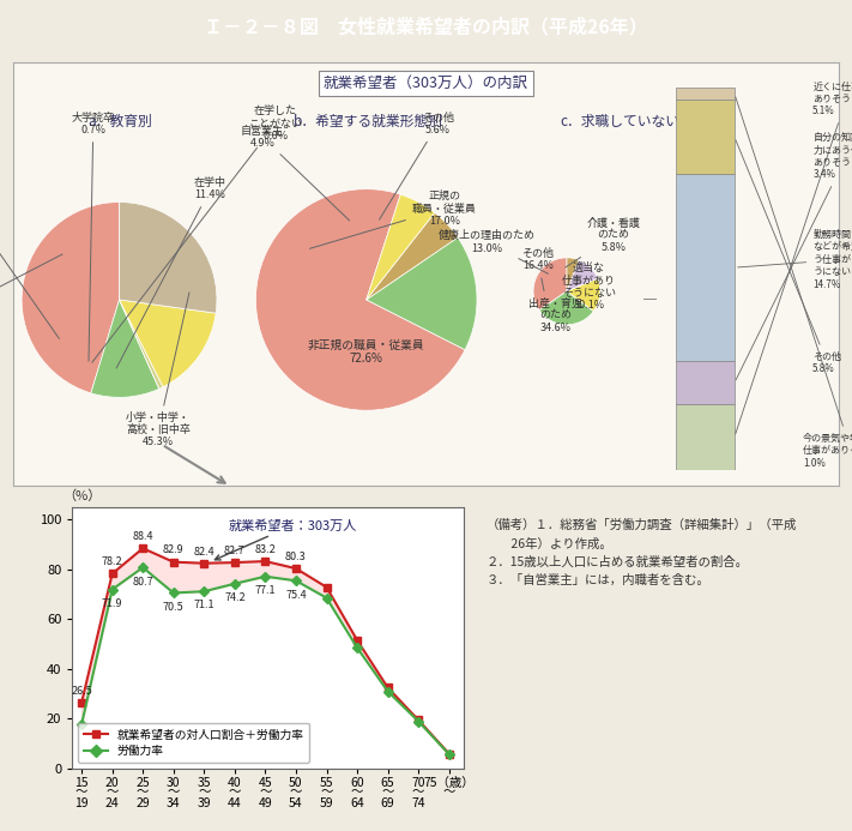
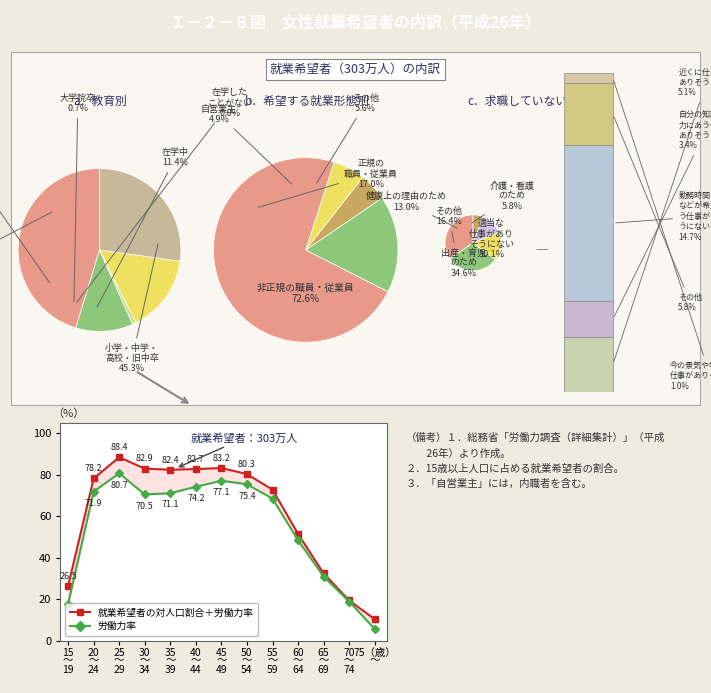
就業希望者の対人口割合＋労働力率/75（歳）: 6.0 -> 10.5
